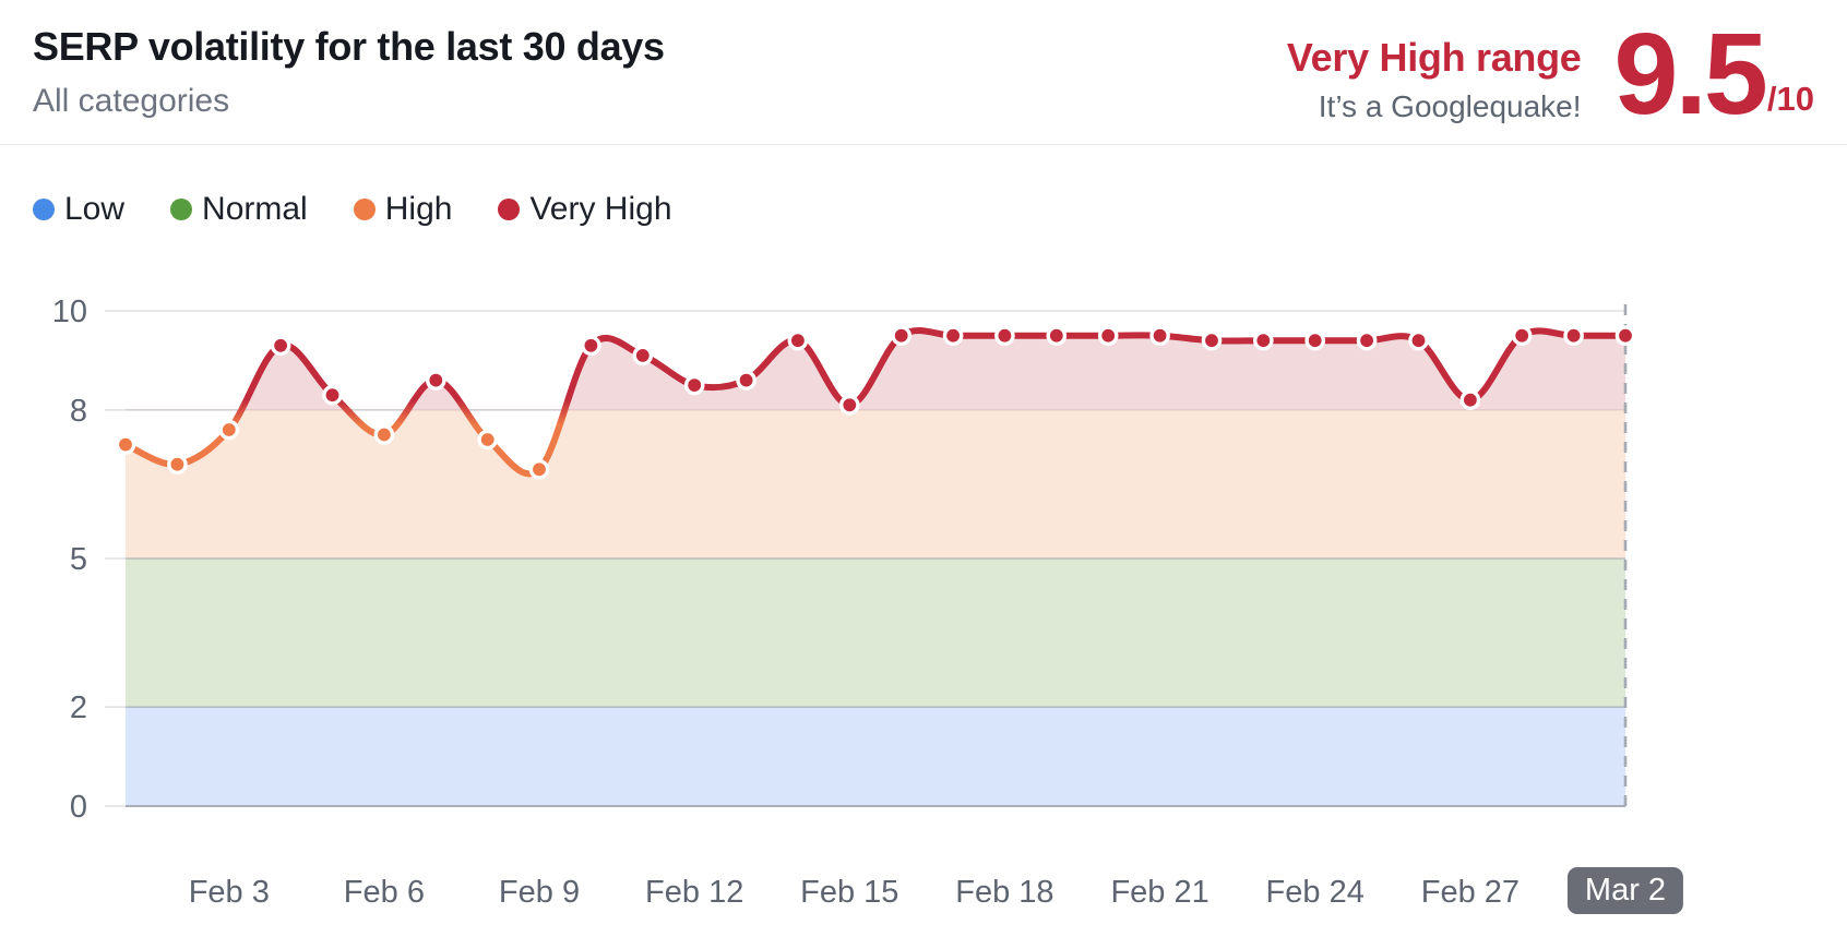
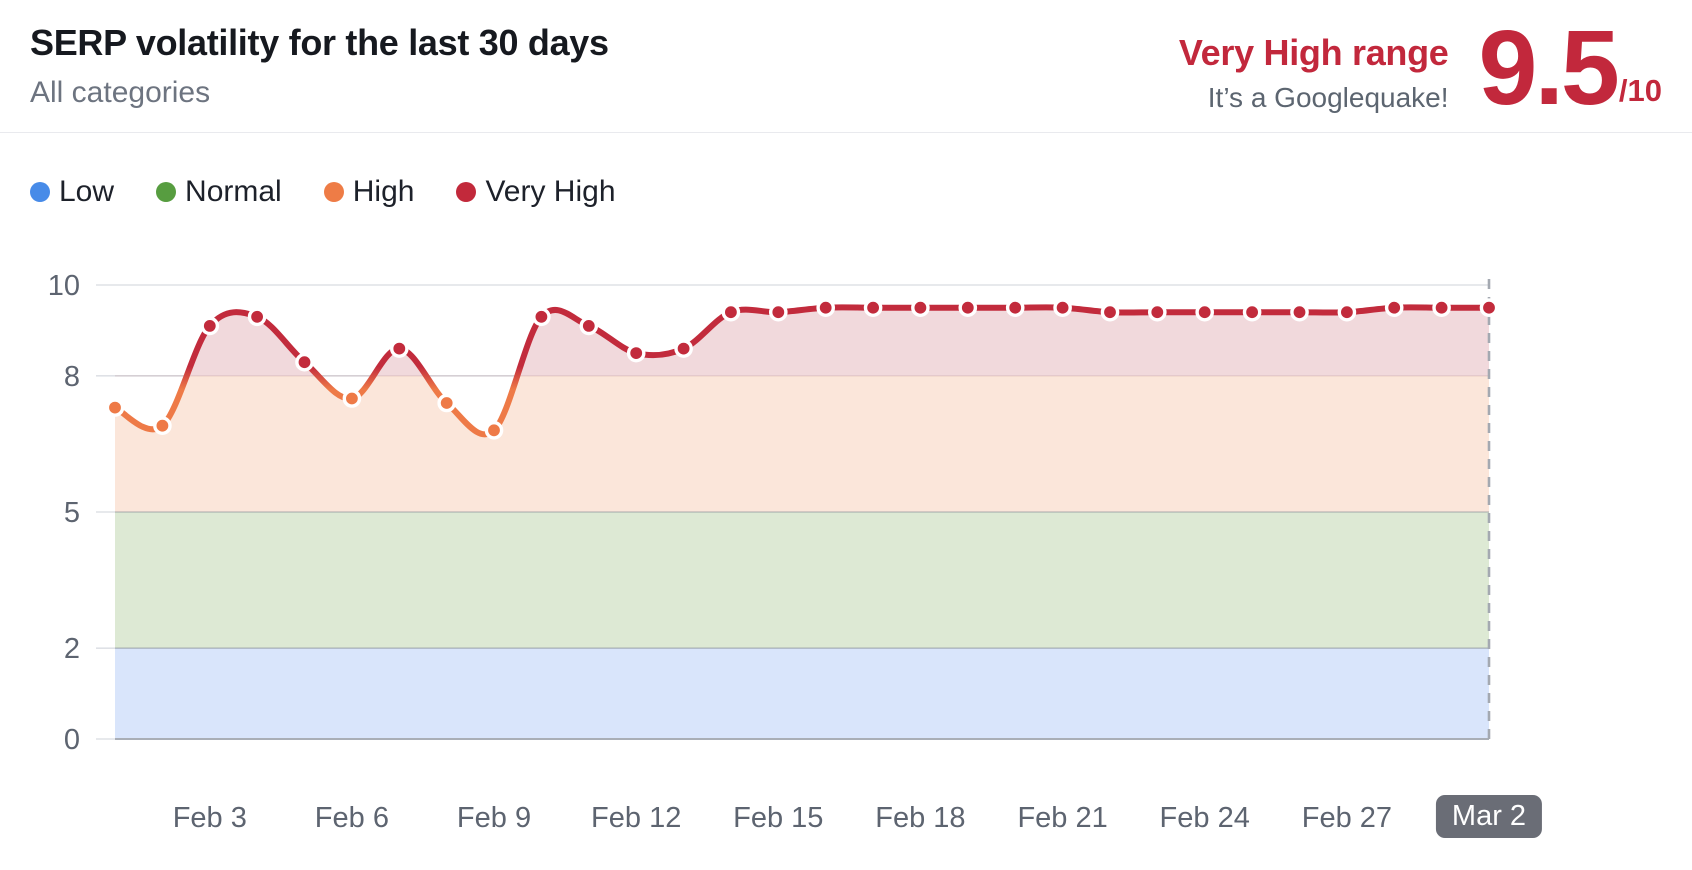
Feb 3: 7.6 -> 9.1
Feb 15: 8.1 -> 9.4
Feb 27: 8.2 -> 9.4
